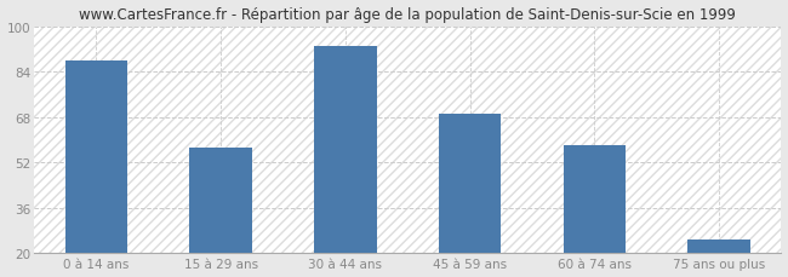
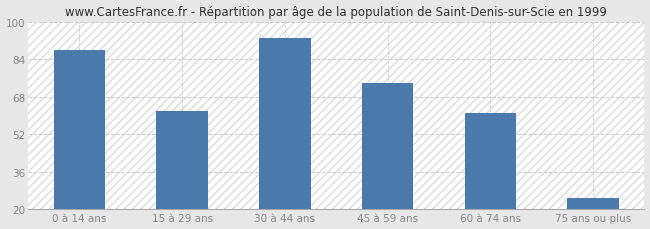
15 à 29 ans: 57 -> 62
45 à 59 ans: 69 -> 74
60 à 74 ans: 58 -> 61
